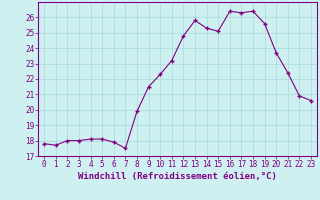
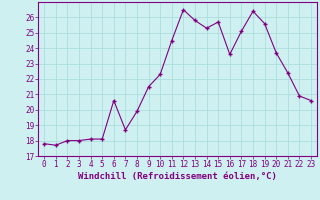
6: 17.9 -> 20.6
7: 17.5 -> 18.7
11: 23.2 -> 24.5
12: 24.8 -> 26.5
15: 25.1 -> 25.7
16: 26.4 -> 23.6
17: 26.3 -> 25.1
